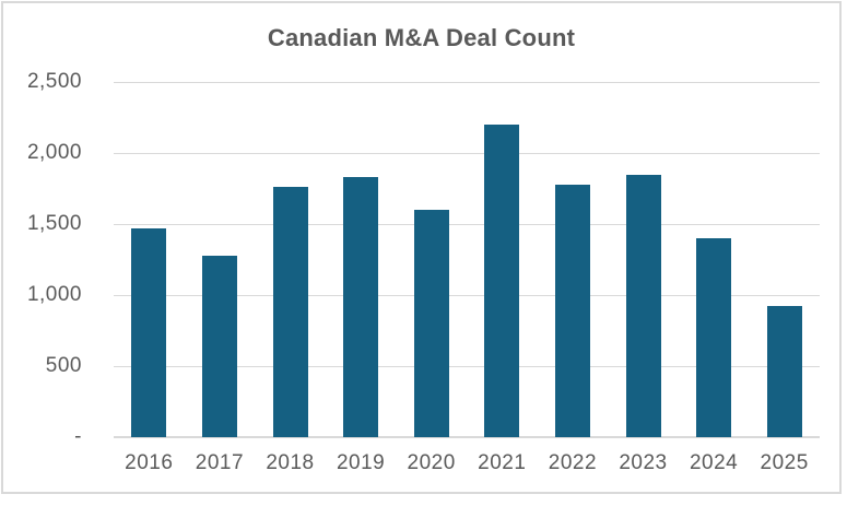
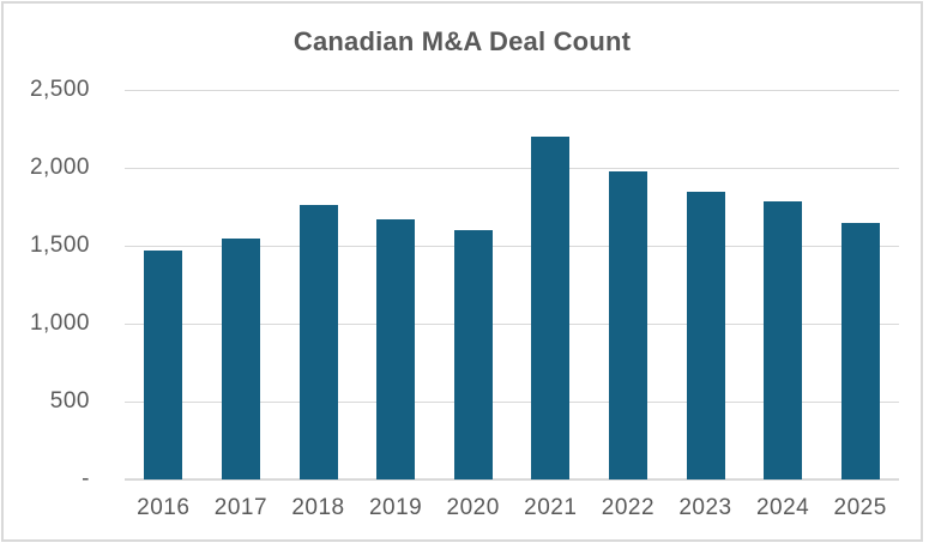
2017: 1280 -> 1550
2019: 1830 -> 1670
2022: 1780 -> 1980
2024: 1400 -> 1780
2025: 920 -> 1640
